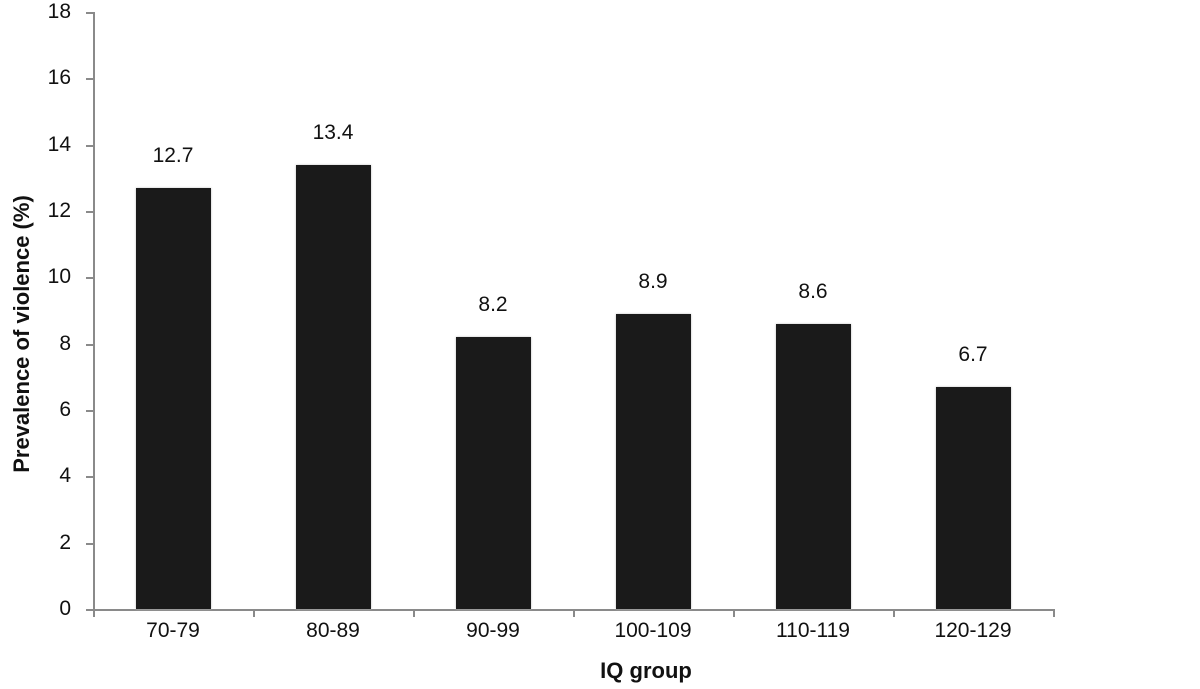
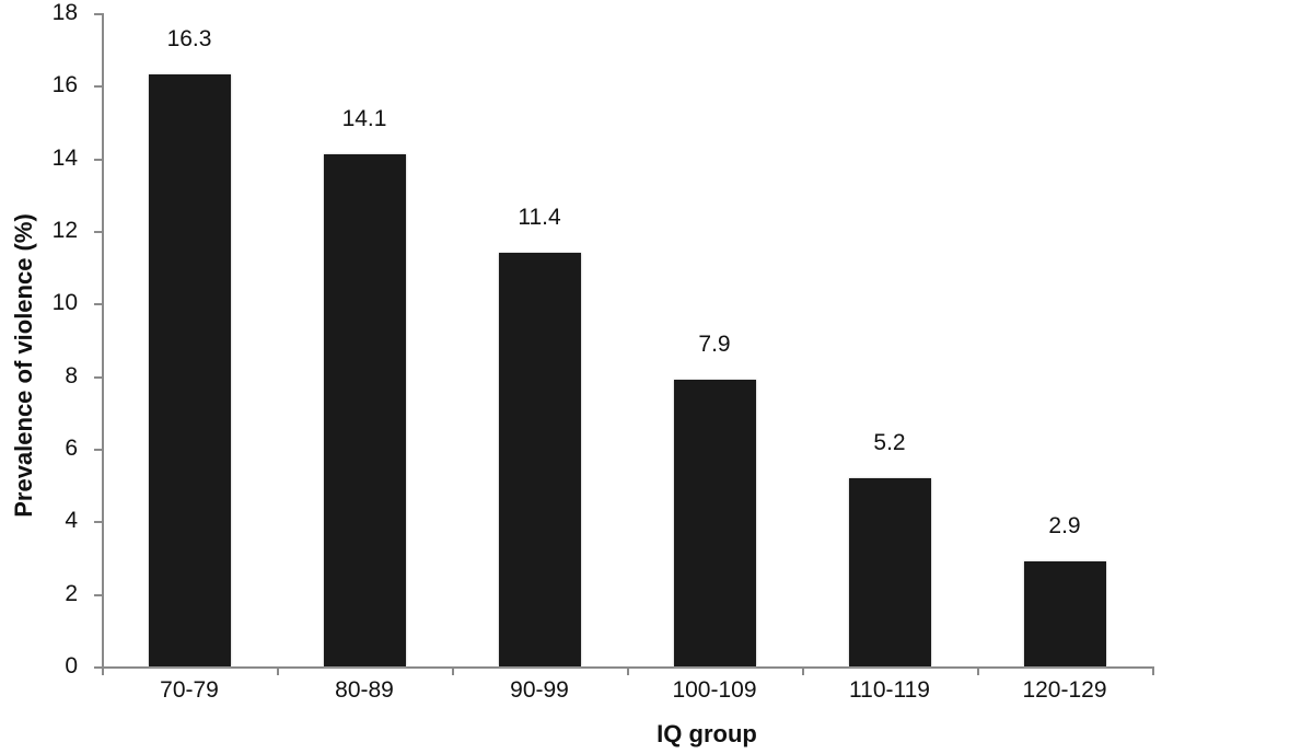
70-79: 12.7 -> 16.3
80-89: 13.4 -> 14.1
90-99: 8.2 -> 11.4
100-109: 8.9 -> 7.9
110-119: 8.6 -> 5.2
120-129: 6.7 -> 2.9
